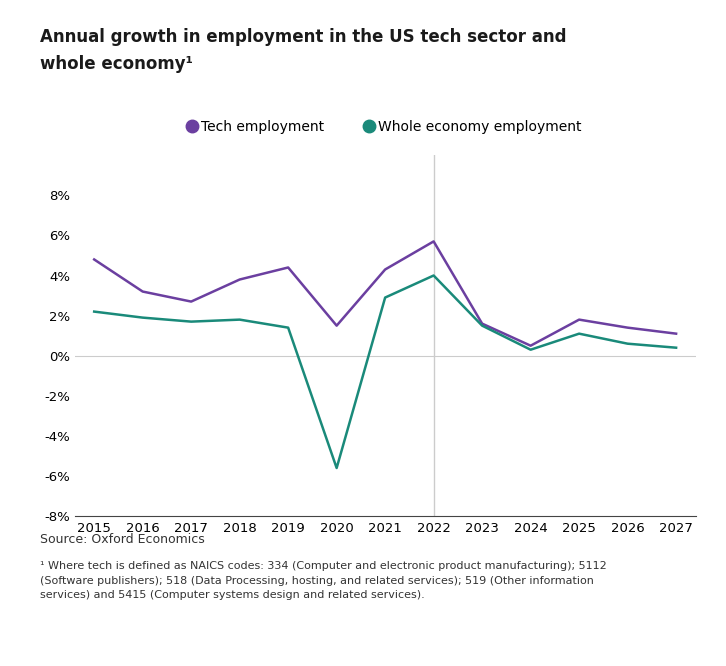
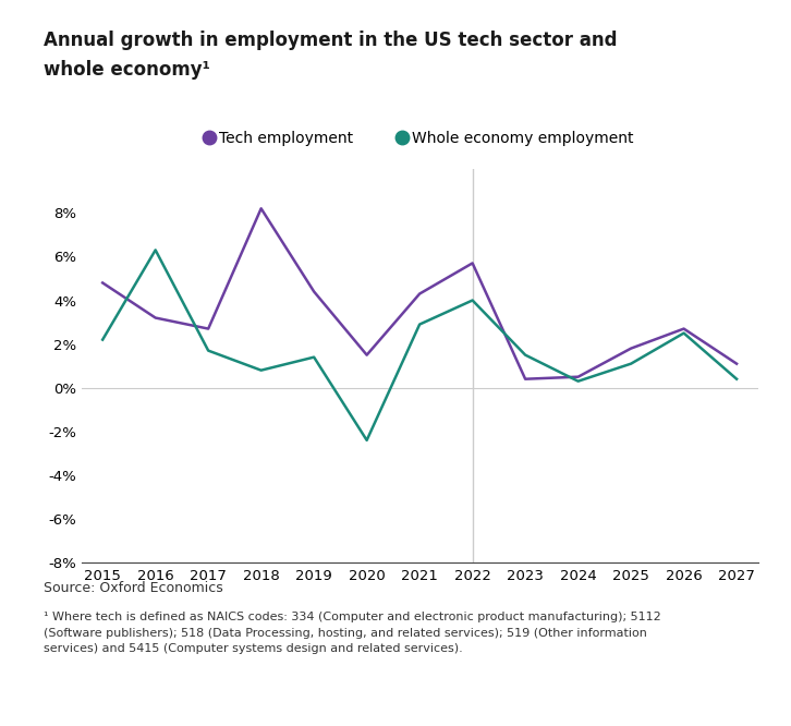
Whole economy employment/2016: 1.9% -> 6.3%
Tech employment/2018: 3.8% -> 8.2%
Whole economy employment/2018: 1.8% -> 0.8%
Whole economy employment/2020: -5.6% -> -2.4%
Tech employment/2023: 1.6% -> 0.4%
Tech employment/2026: 1.4% -> 2.7%
Whole economy employment/2026: 0.6% -> 2.5%
